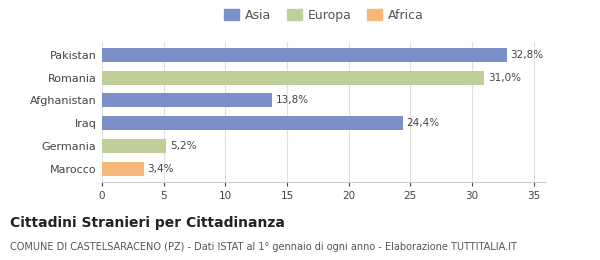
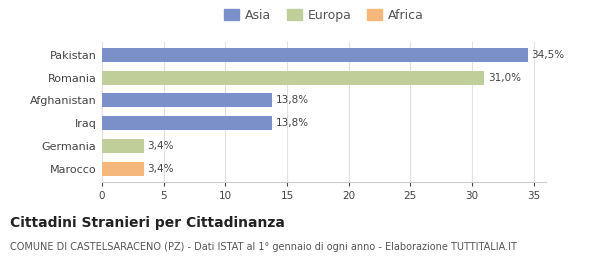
Pakistan: 32,8% -> 34,5%
Iraq: 24,4% -> 13,8%
Germania: 5,2% -> 3,4%
